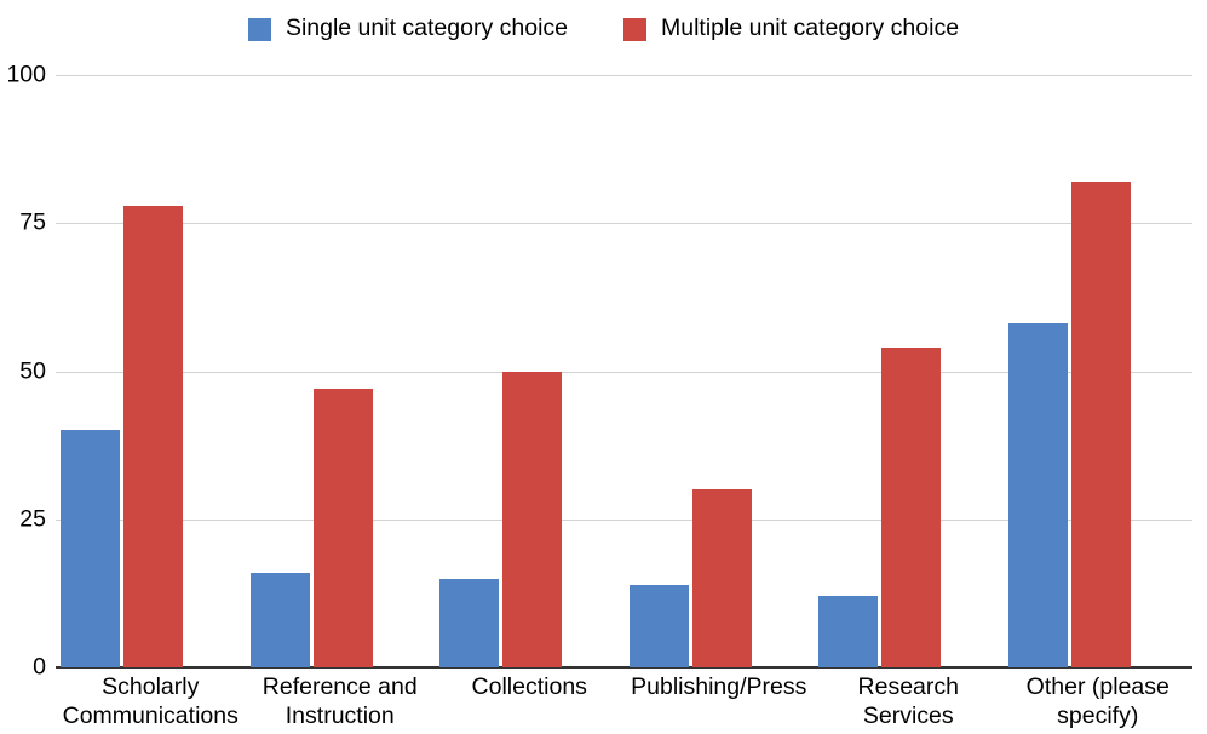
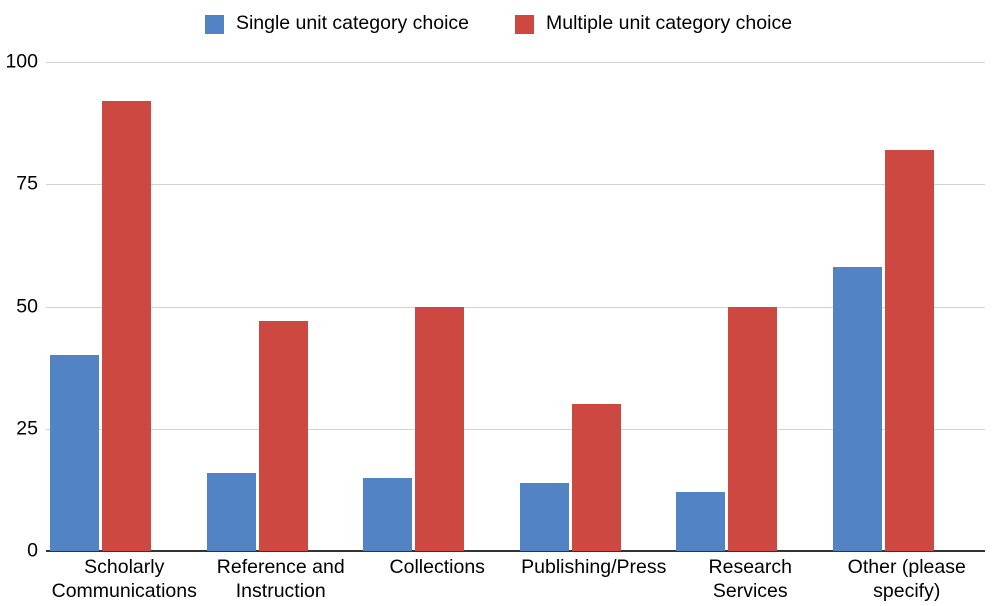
Multiple unit category choice/Scholarly Communications: 78 -> 92
Multiple unit category choice/Research Services: 54 -> 50
